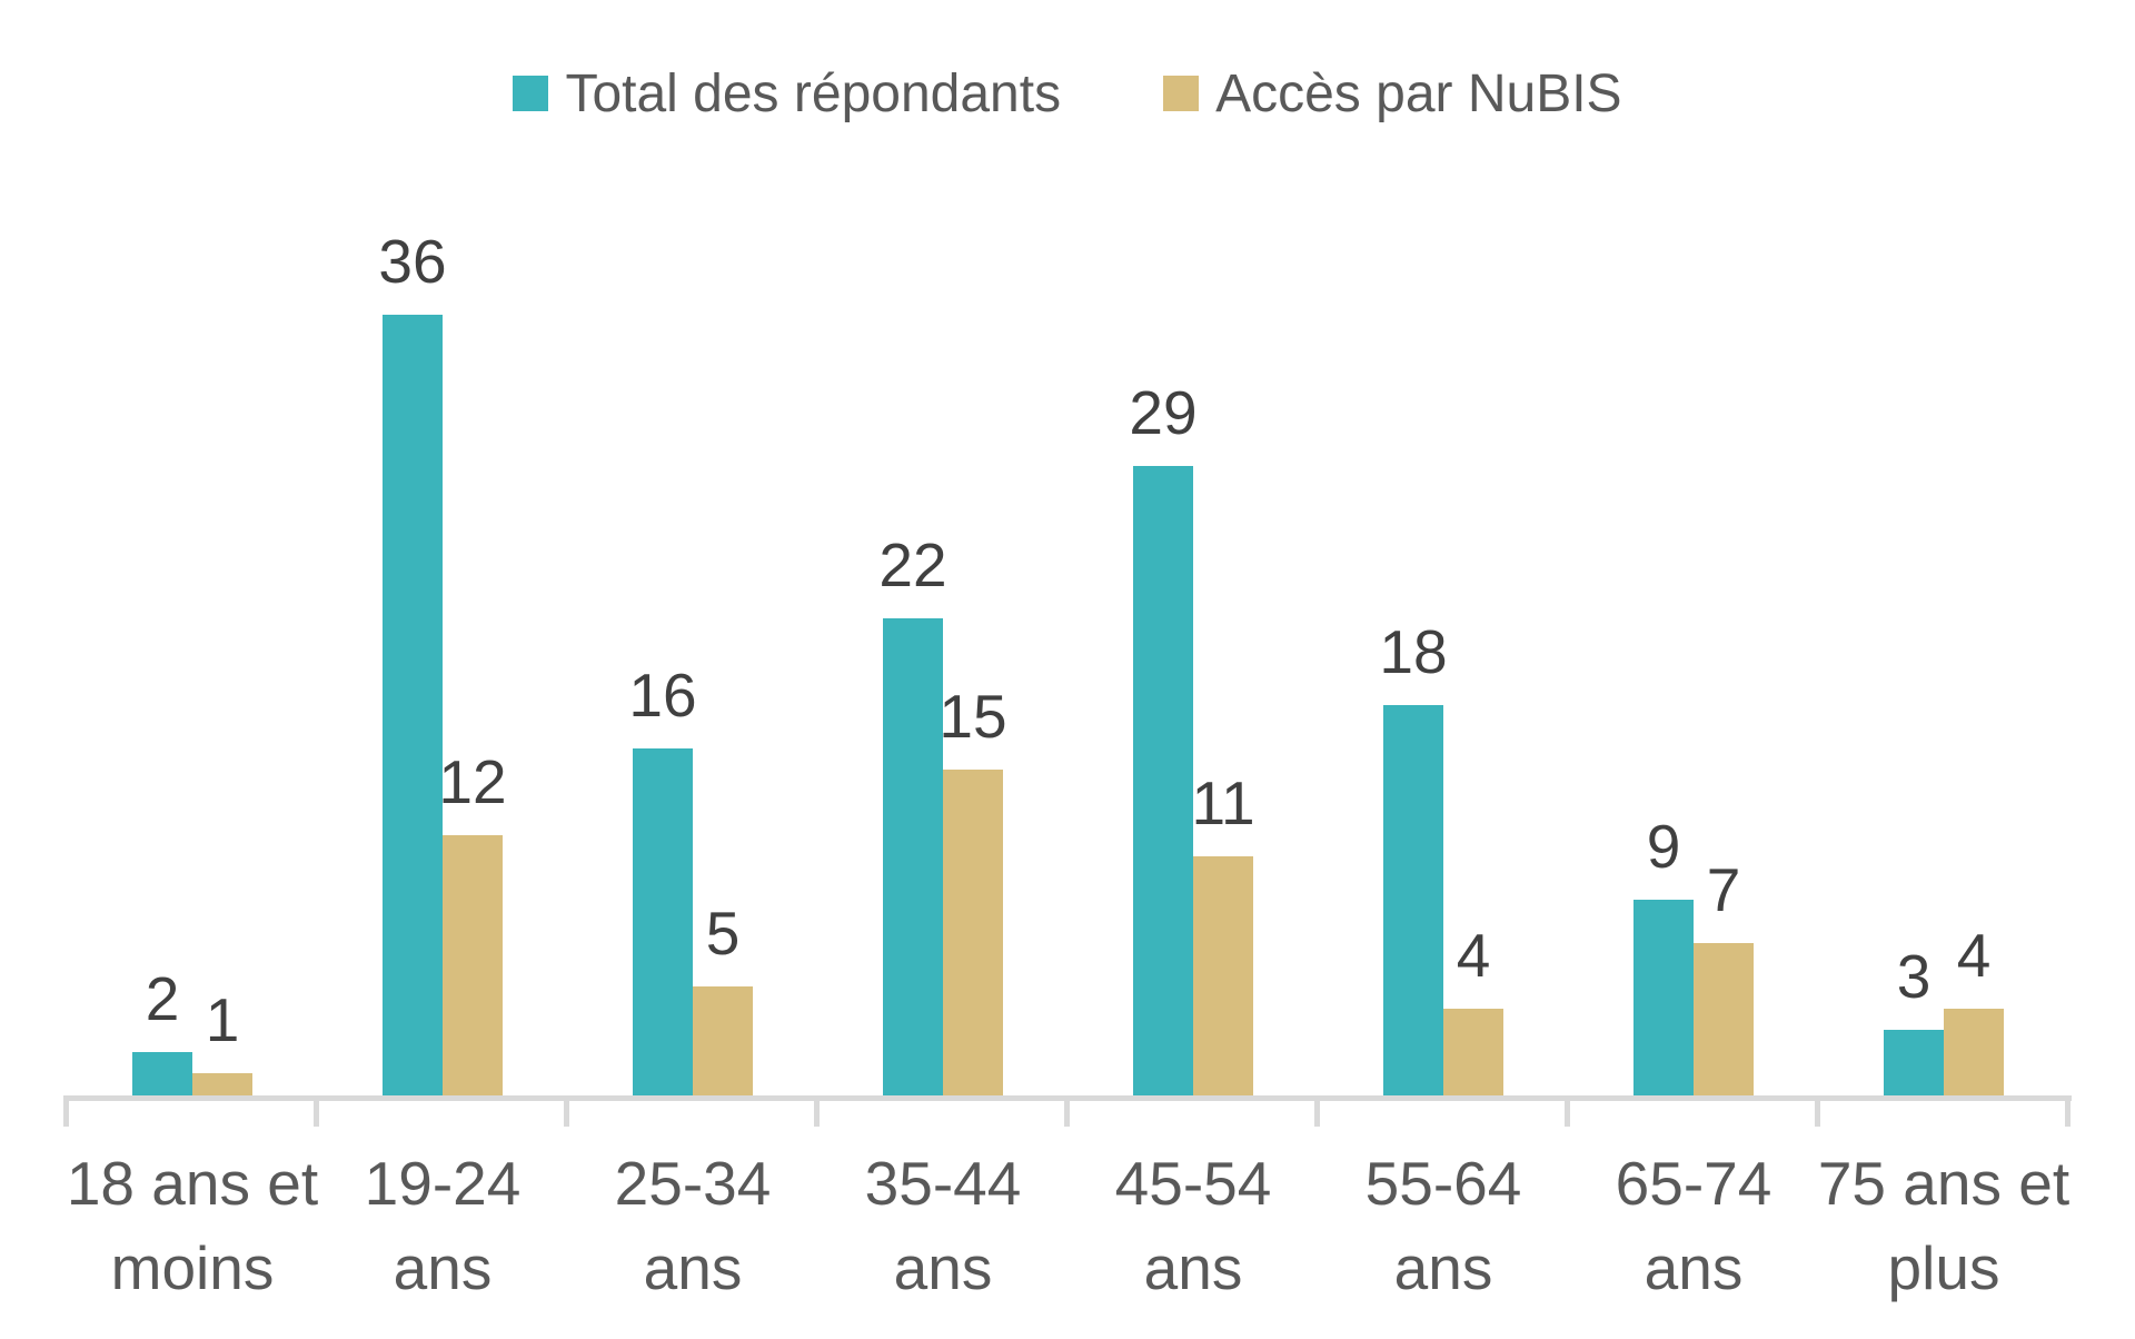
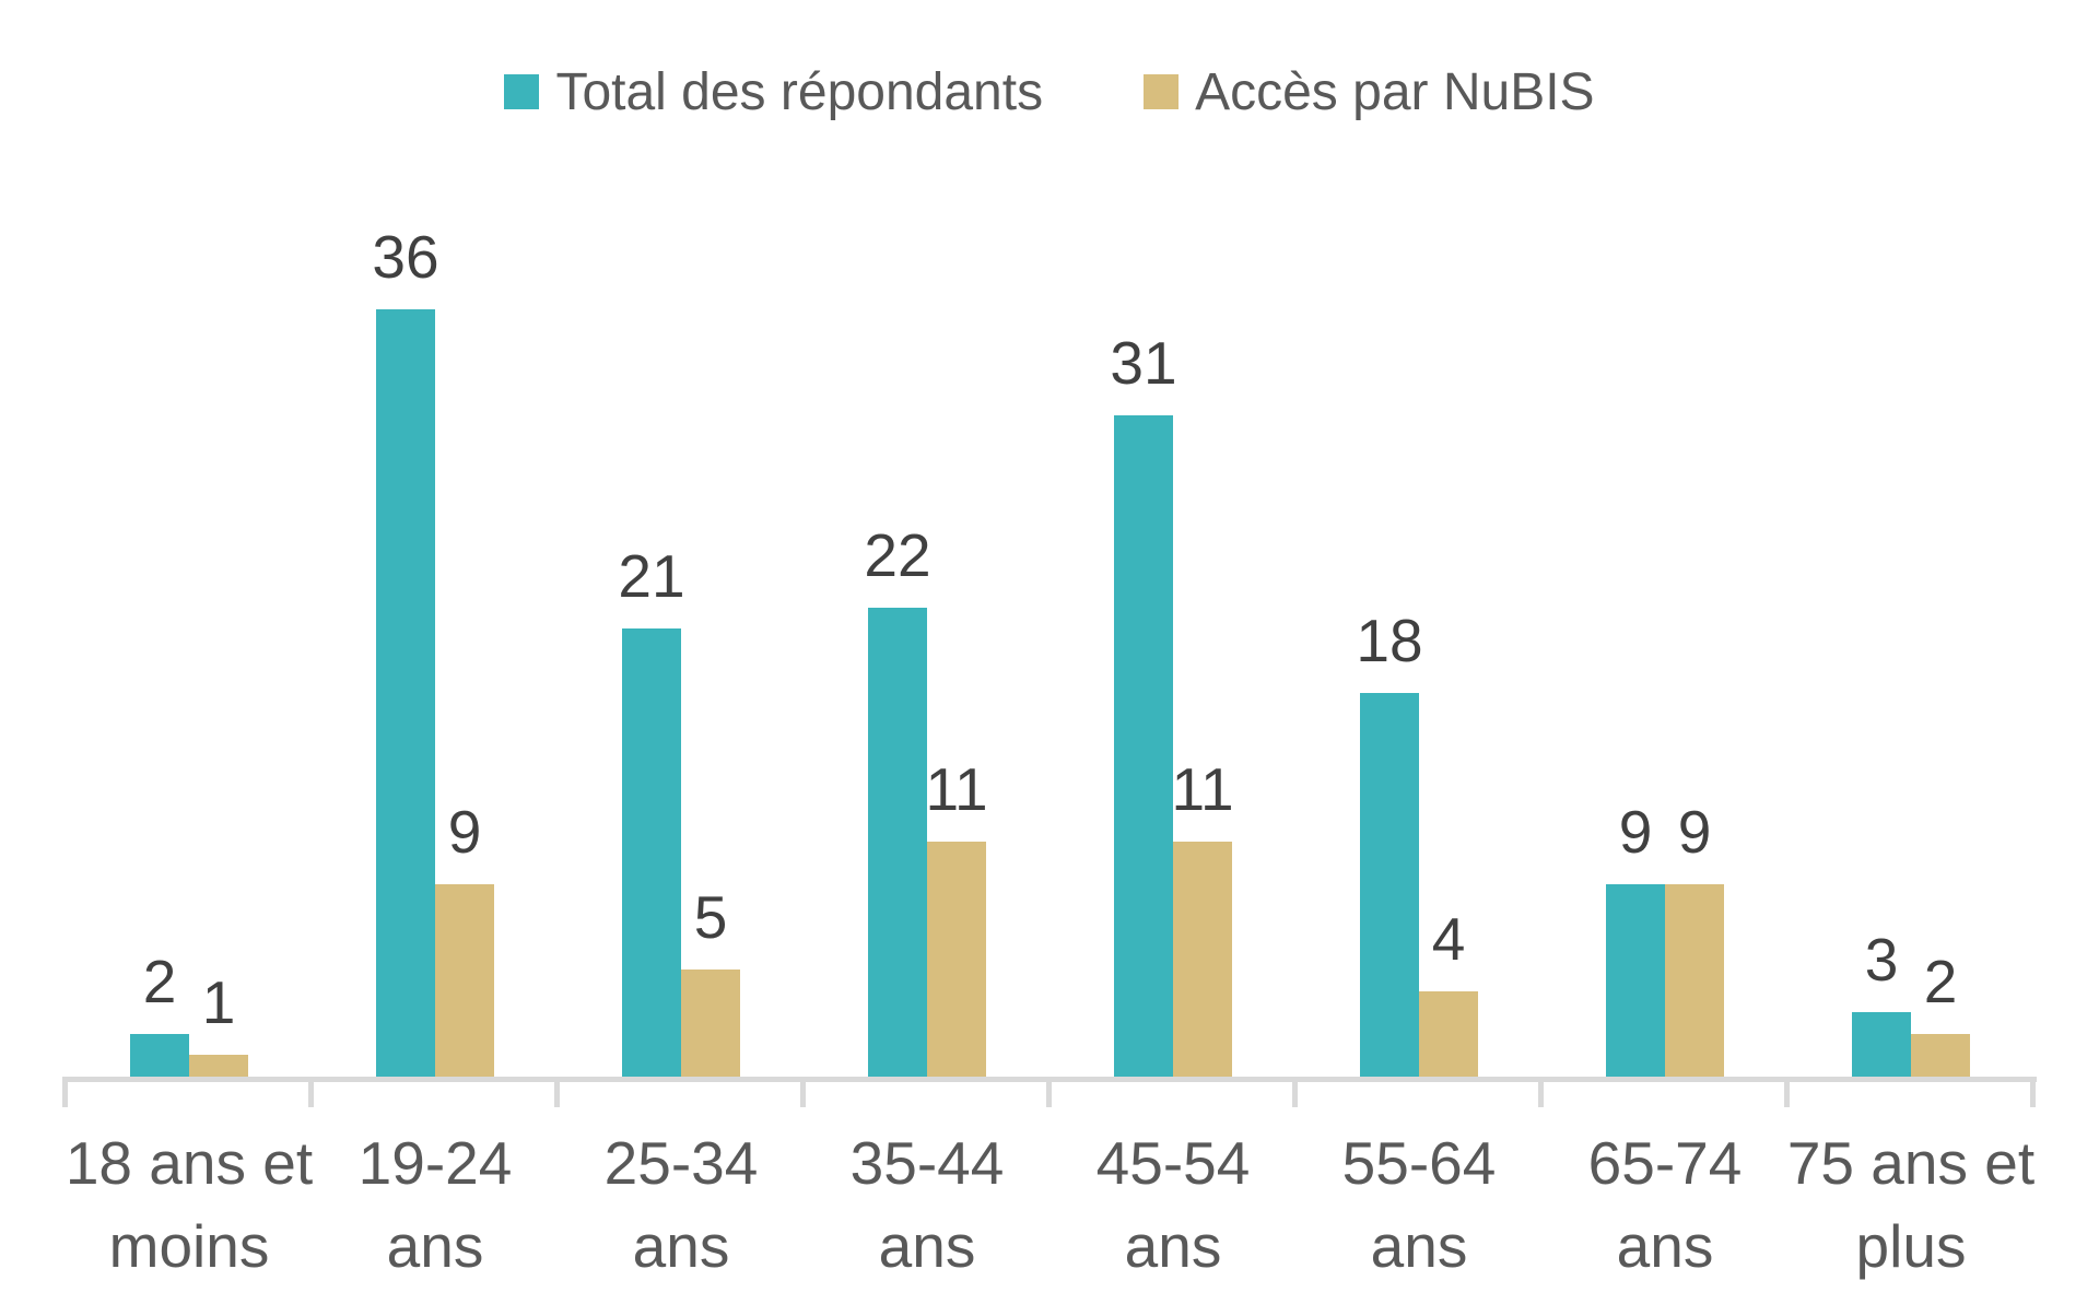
Accès par NuBIS/19-24 ans: 12 -> 9
Total des répondants/25-34 ans: 16 -> 21
Accès par NuBIS/35-44 ans: 15 -> 11
Total des répondants/45-54 ans: 29 -> 31
Accès par NuBIS/65-74 ans: 7 -> 9
Accès par NuBIS/75 ans et plus: 4 -> 2
